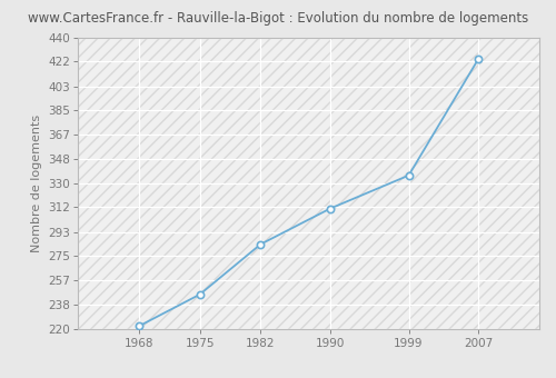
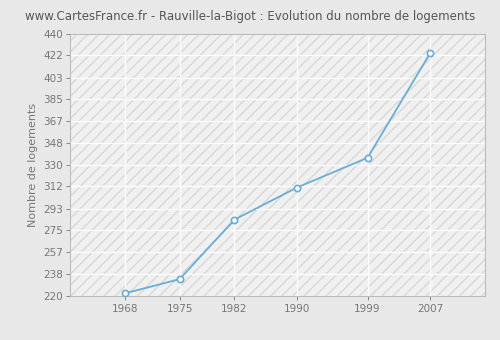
1975: 246 -> 234
